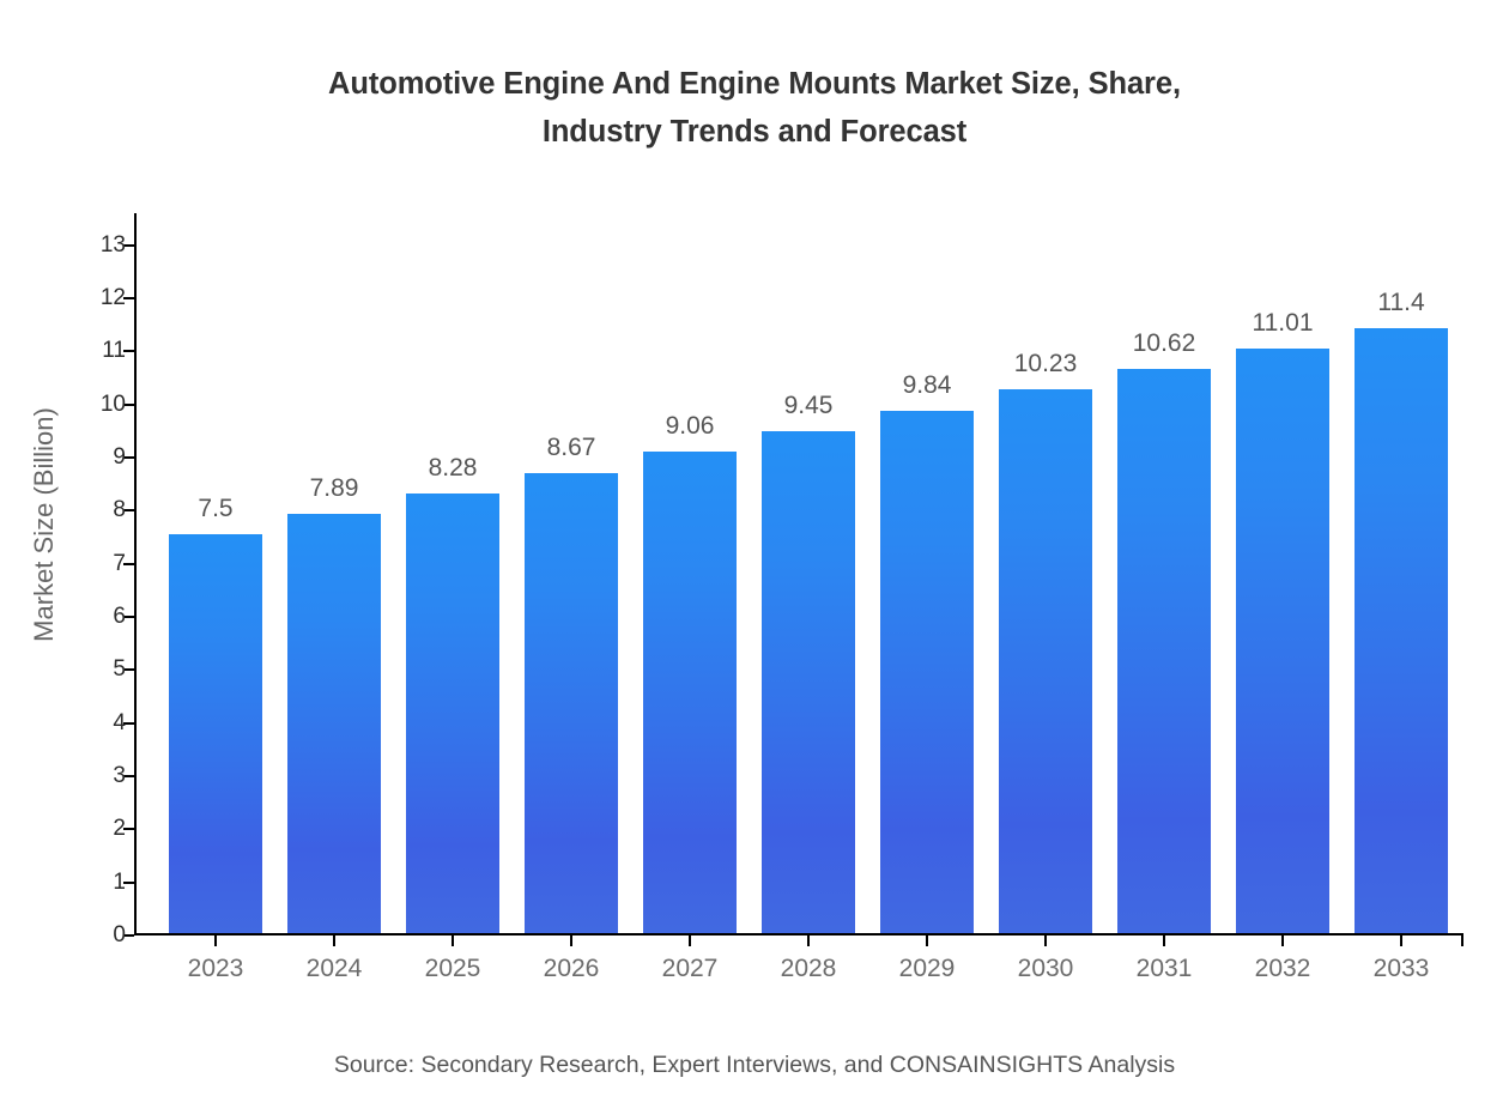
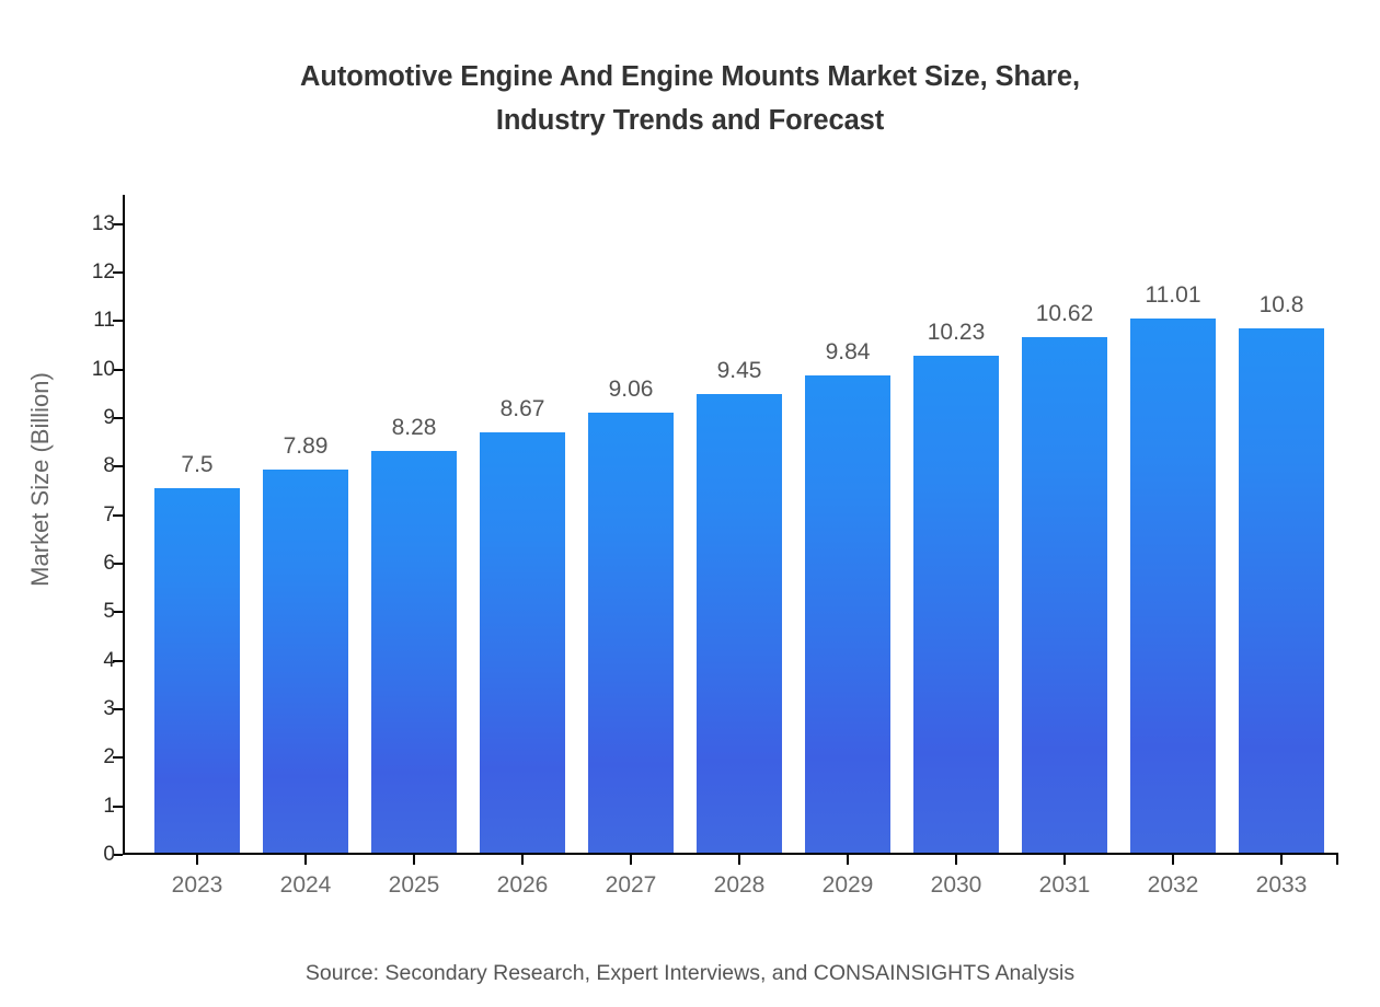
2033: 11.4 -> 10.8
